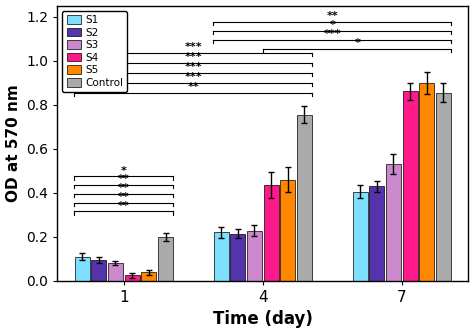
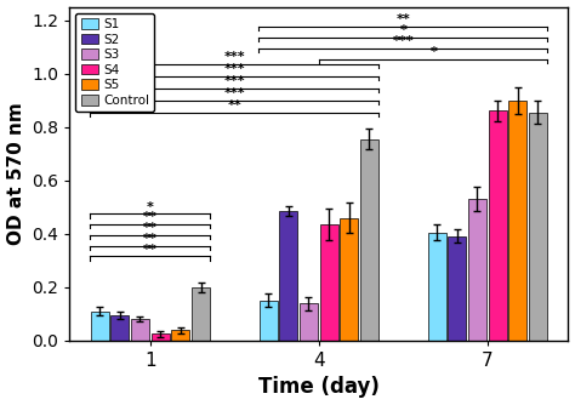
S1/4: 0.220 -> 0.150
S2/4: 0.215 -> 0.485
S3/4: 0.228 -> 0.140
S2/7: 0.430 -> 0.390
